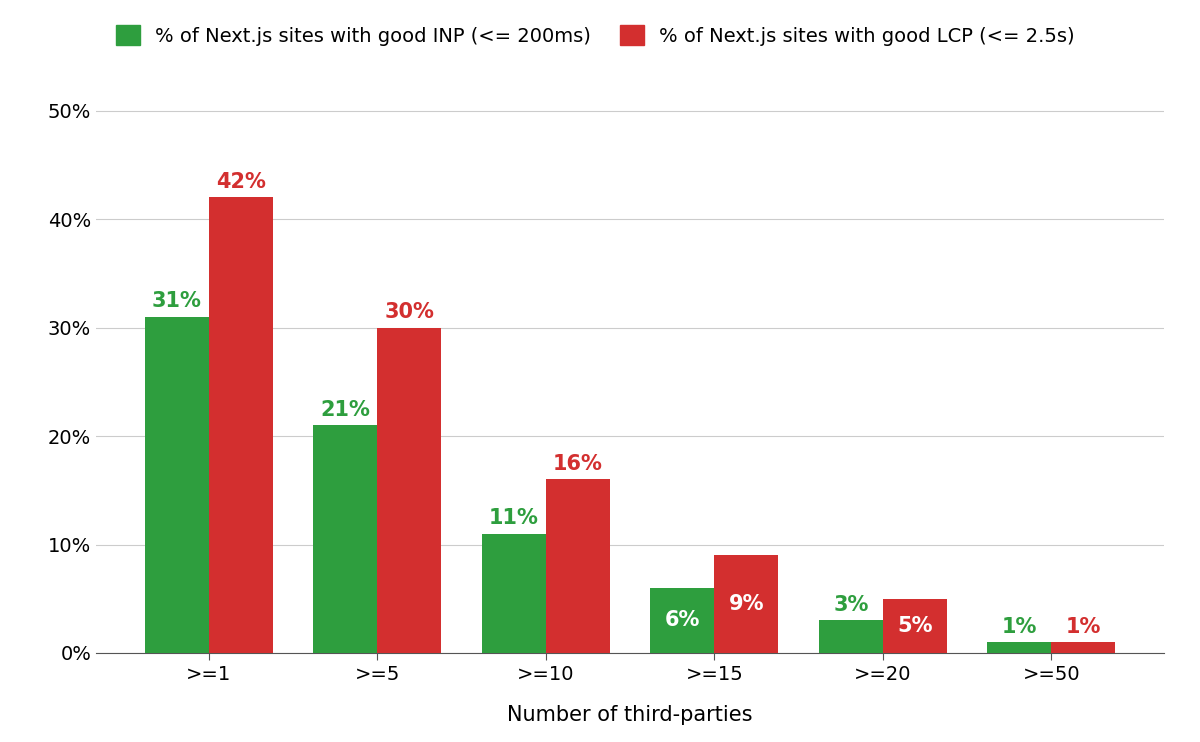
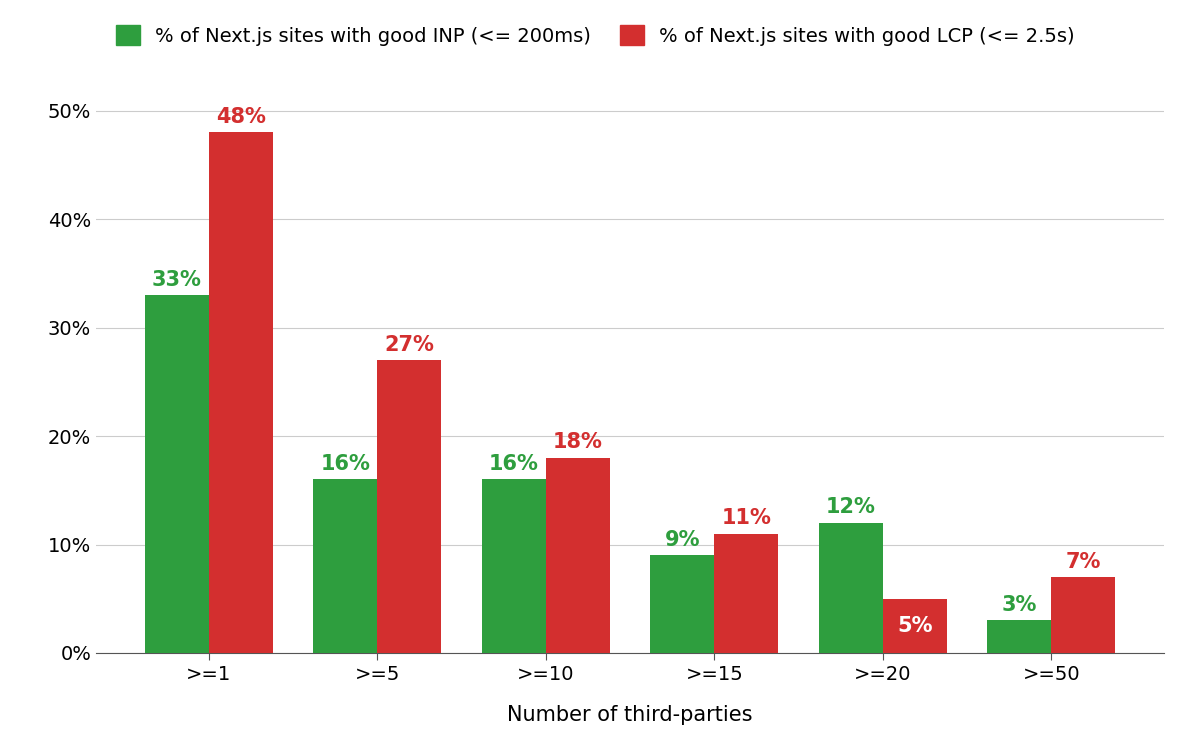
% of Next.js sites with good INP (<= 200ms)/>=1: 31% -> 33%
% of Next.js sites with good LCP (<= 2.5s)/>=1: 42% -> 48%
% of Next.js sites with good INP (<= 200ms)/>=5: 21% -> 16%
% of Next.js sites with good LCP (<= 2.5s)/>=5: 30% -> 27%
% of Next.js sites with good INP (<= 200ms)/>=10: 11% -> 16%
% of Next.js sites with good LCP (<= 2.5s)/>=10: 16% -> 18%
% of Next.js sites with good INP (<= 200ms)/>=15: 6% -> 9%
% of Next.js sites with good LCP (<= 2.5s)/>=15: 9% -> 11%
% of Next.js sites with good INP (<= 200ms)/>=20: 3% -> 12%
% of Next.js sites with good INP (<= 200ms)/>=50: 1% -> 3%
% of Next.js sites with good LCP (<= 2.5s)/>=50: 1% -> 7%
